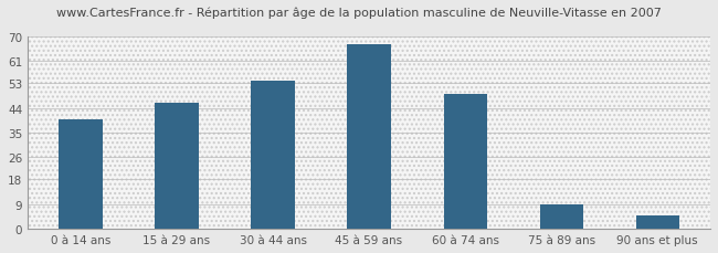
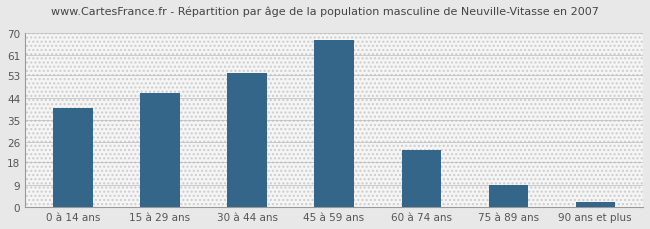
60 à 74 ans: 49 -> 23
90 ans et plus: 5 -> 2
